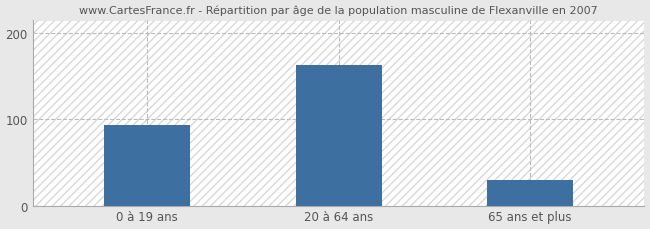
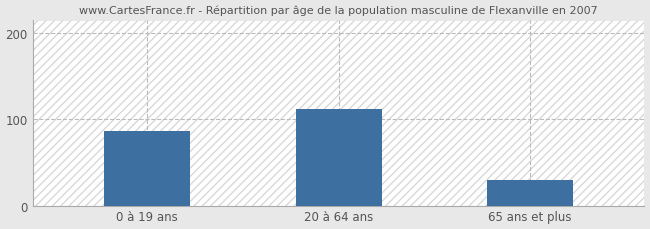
0 à 19 ans: 93 -> 86
20 à 64 ans: 163 -> 112
